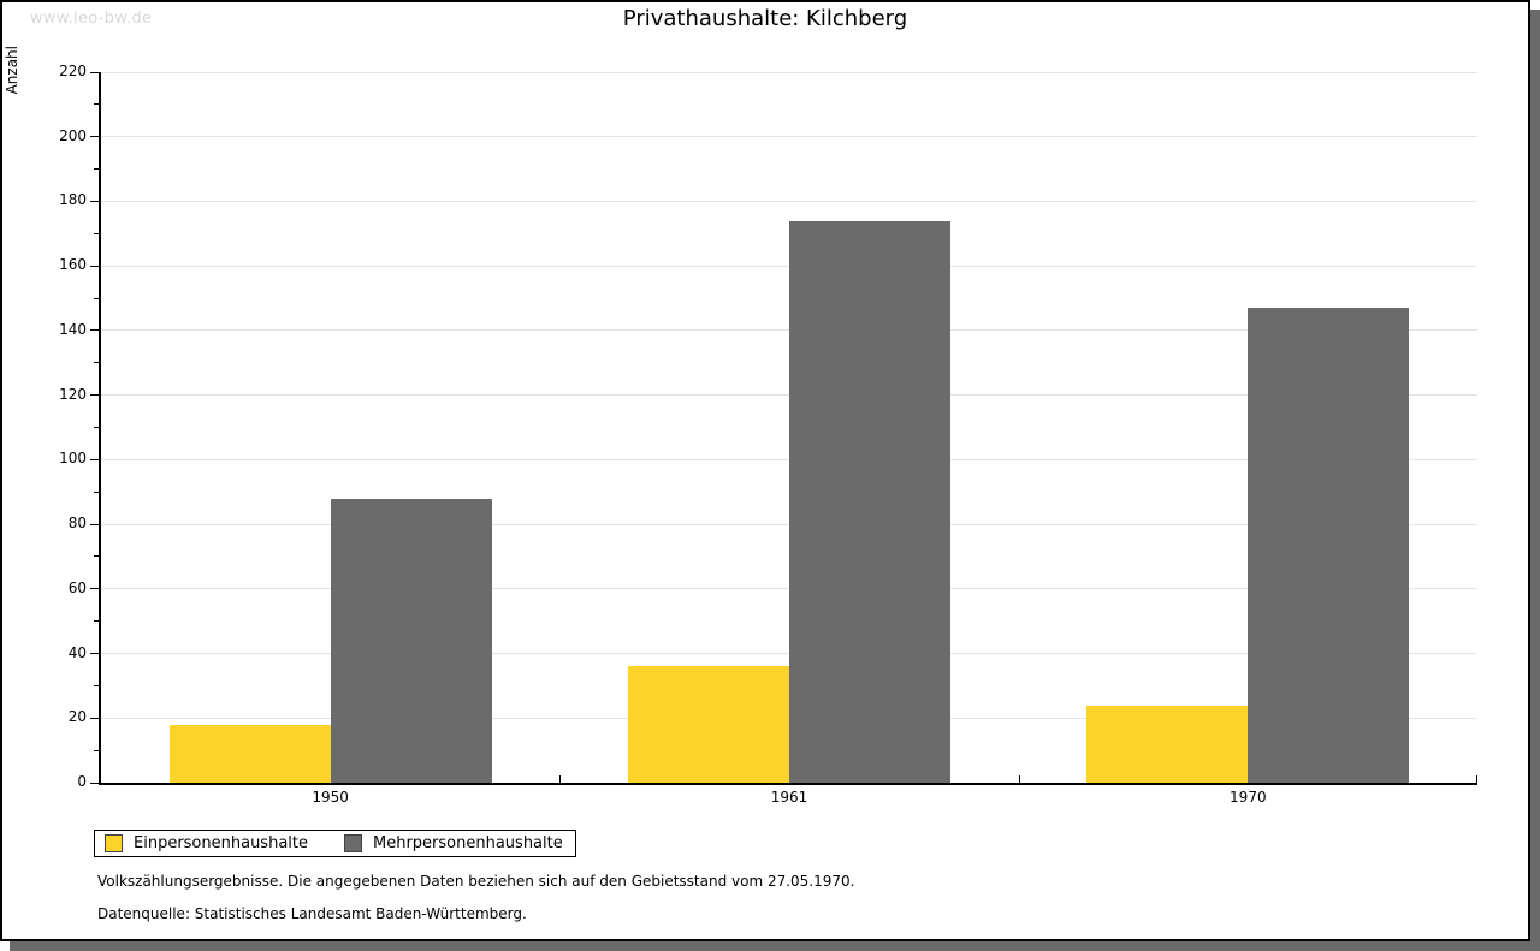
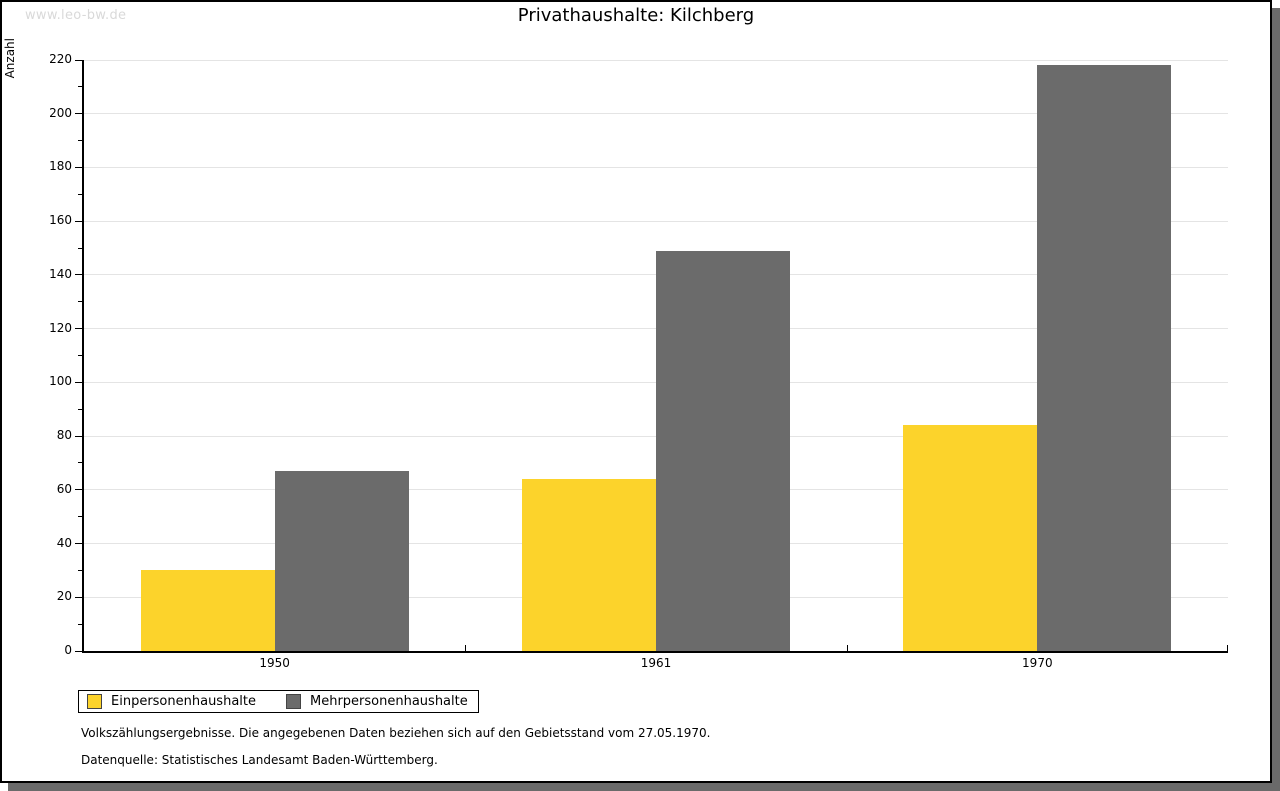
Einpersonenhaushalte/1950: 18 -> 30
Mehrpersonenhaushalte/1950: 88 -> 67
Einpersonenhaushalte/1961: 36 -> 64
Mehrpersonenhaushalte/1961: 174 -> 149
Einpersonenhaushalte/1970: 24 -> 84
Mehrpersonenhaushalte/1970: 147 -> 218
